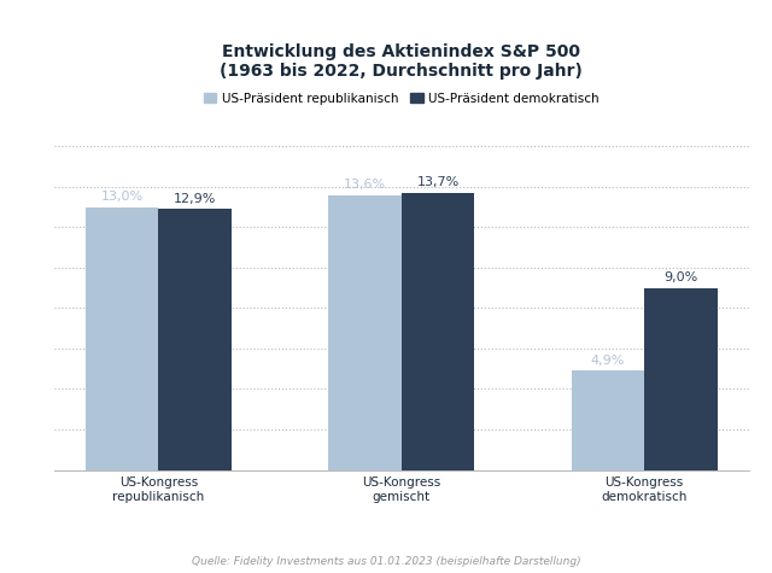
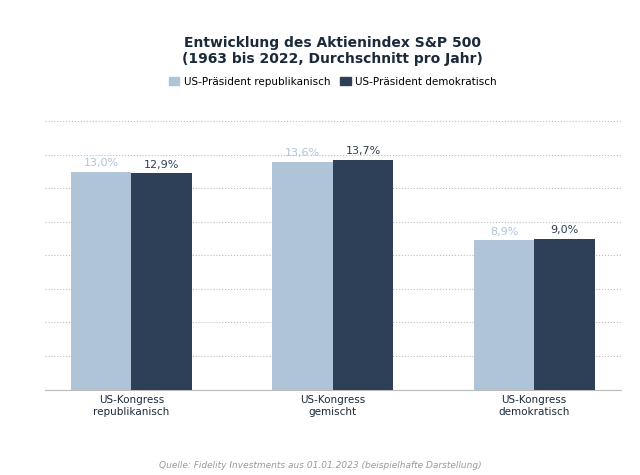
US-Präsident republikanisch/US-Kongress demokratisch: 4,9% -> 8,9%
